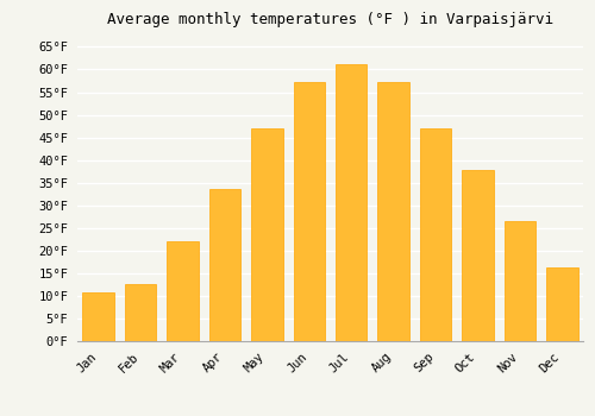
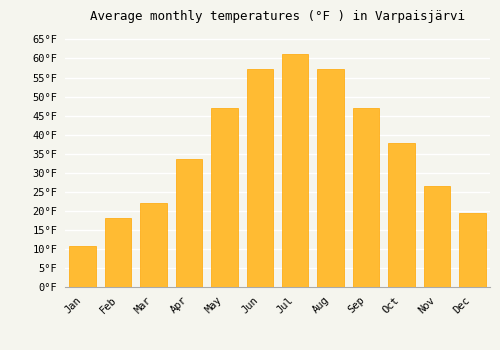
Feb: 12.5°F -> 18.0°F
Dec: 16.3°F -> 19.5°F
